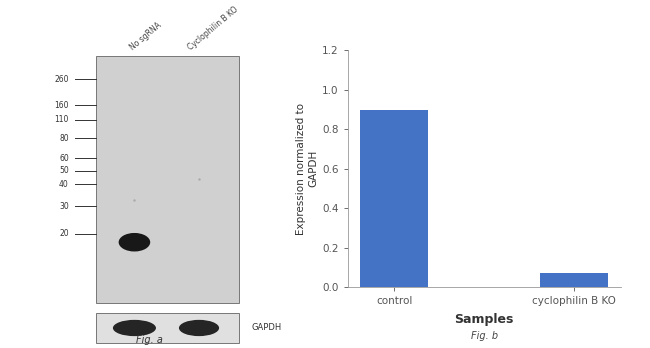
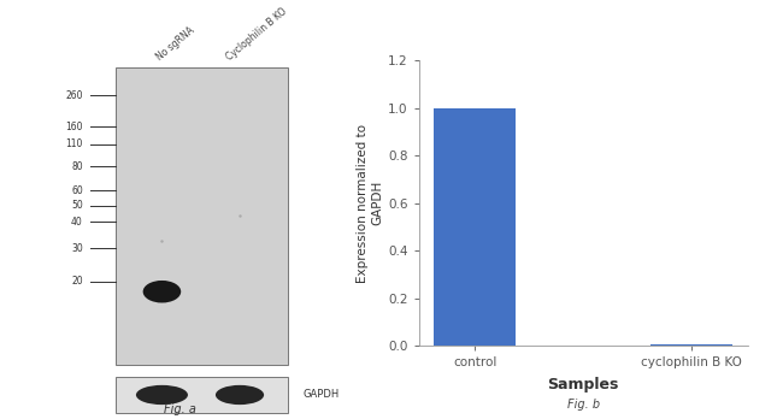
control: 0.90 -> 1.00
cyclophilin B KO: 0.07 -> 0.01
